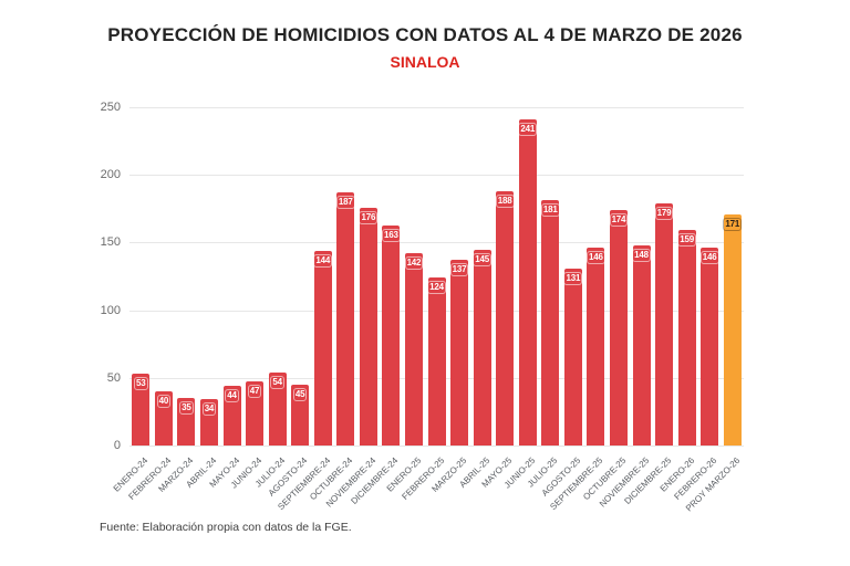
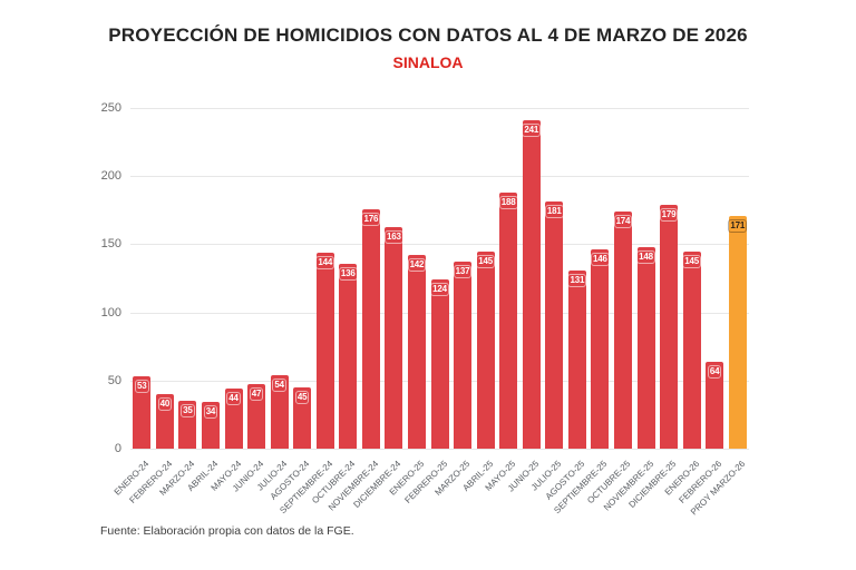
OCTUBRE-24: 187 -> 136
ENERO-26: 159 -> 145
FEBRERO-26: 146 -> 64
